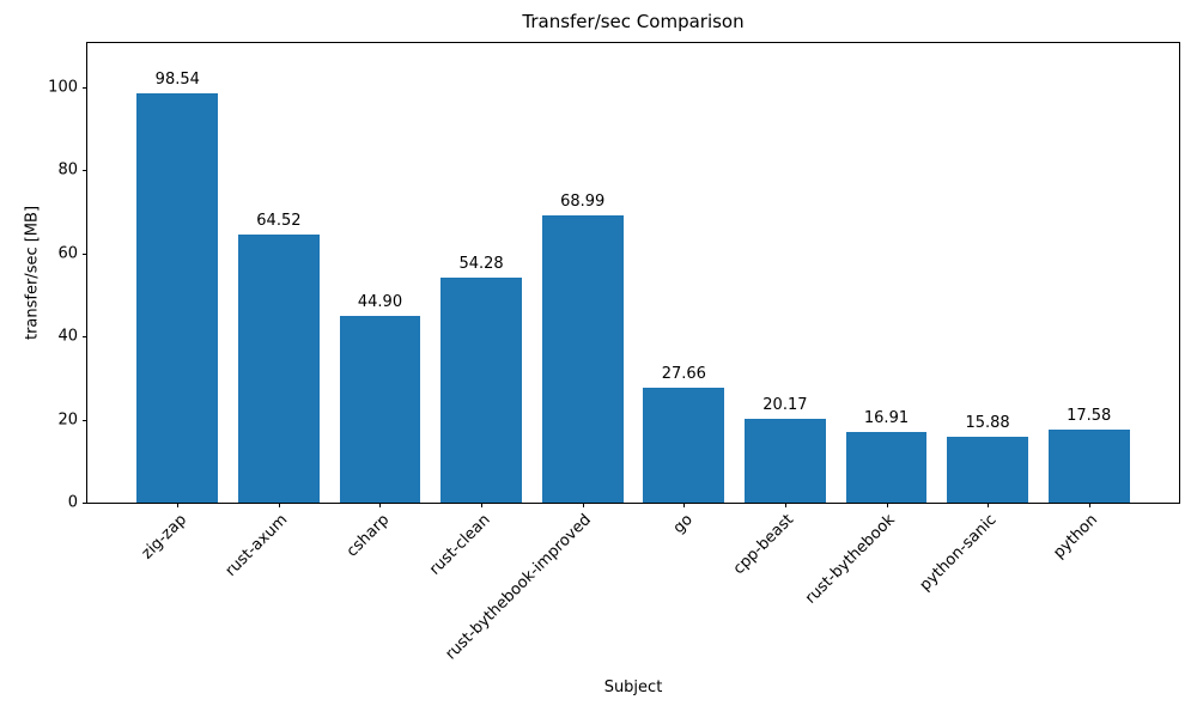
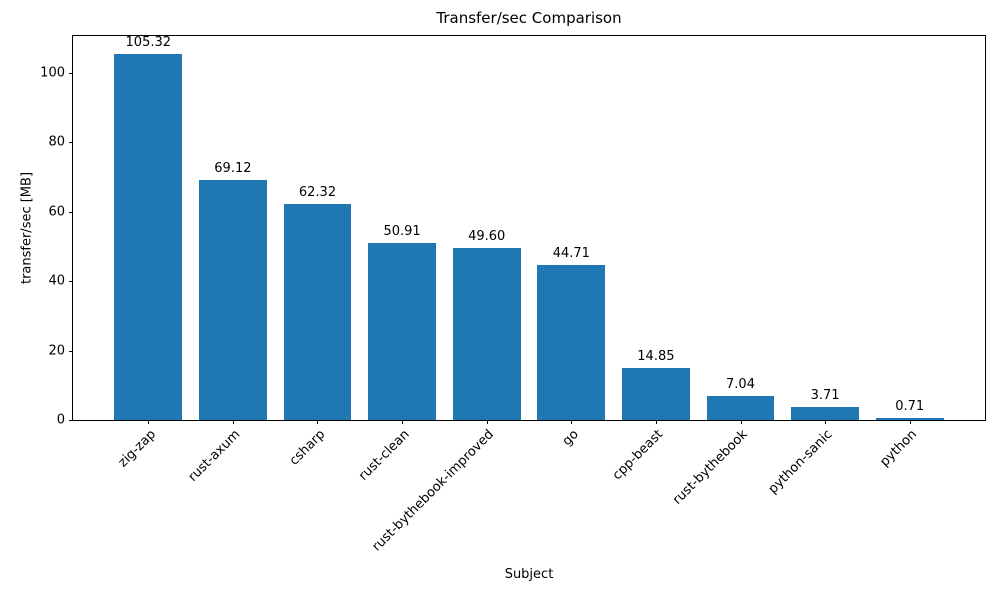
zig-zap: 98.54 -> 105.32
rust-axum: 64.52 -> 69.12
csharp: 44.90 -> 62.32
rust-clean: 54.28 -> 50.91
rust-bythebook-improved: 68.99 -> 49.60
go: 27.66 -> 44.71
cpp-beast: 20.17 -> 14.85
rust-bythebook: 16.91 -> 7.04
python-sanic: 15.88 -> 3.71
python: 17.58 -> 0.71
